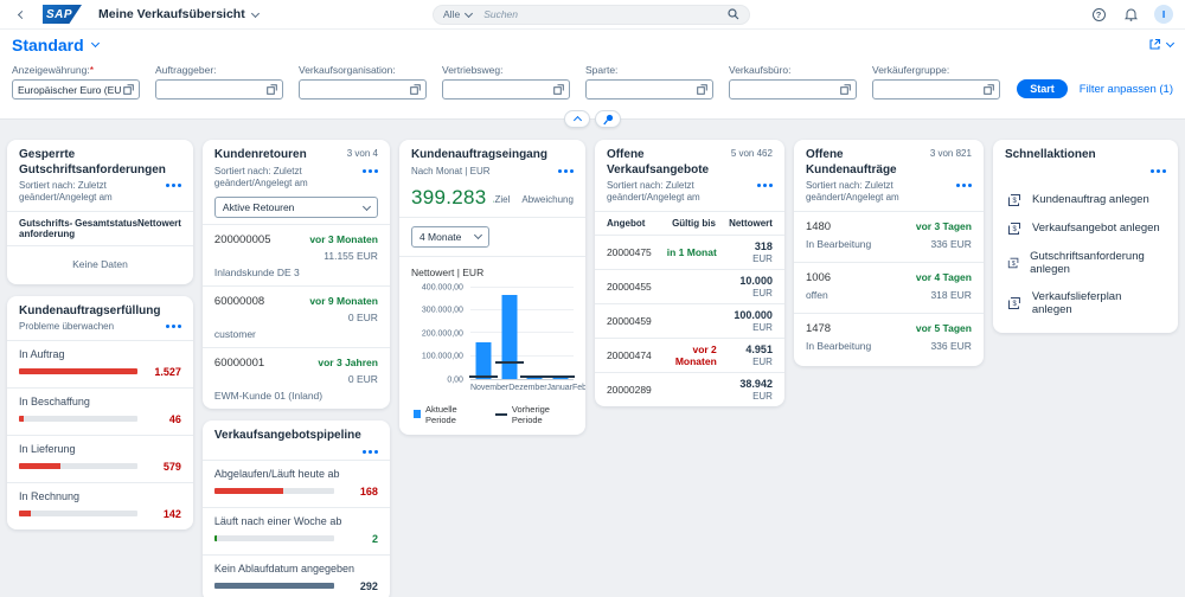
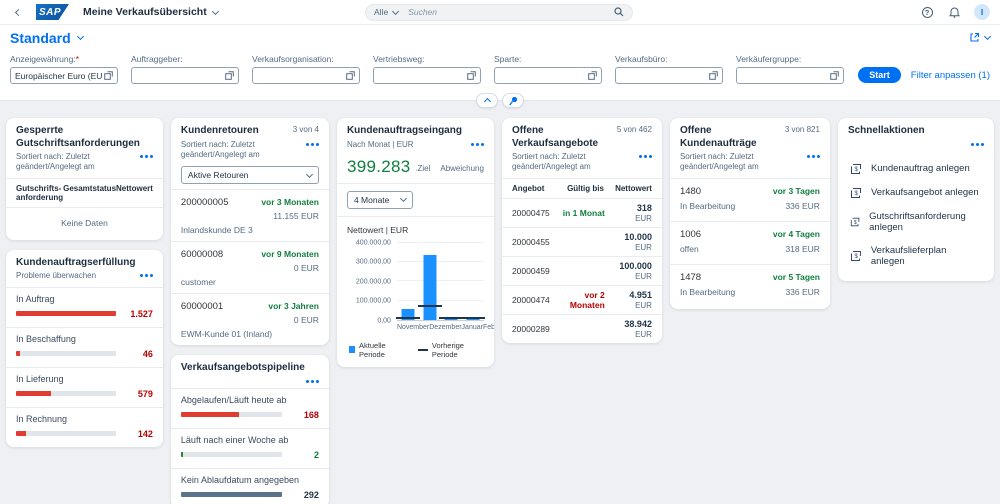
Aktuelle Periode/November: 160000 -> 60000
Aktuelle Periode/Dezember: 370000 -> 340000
